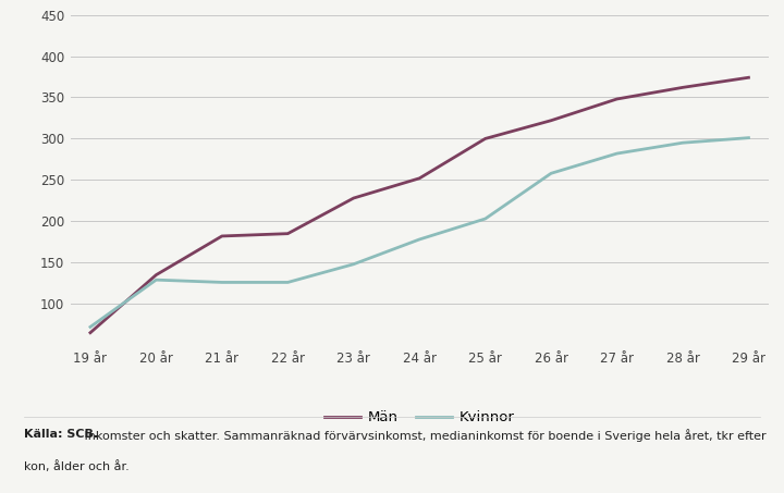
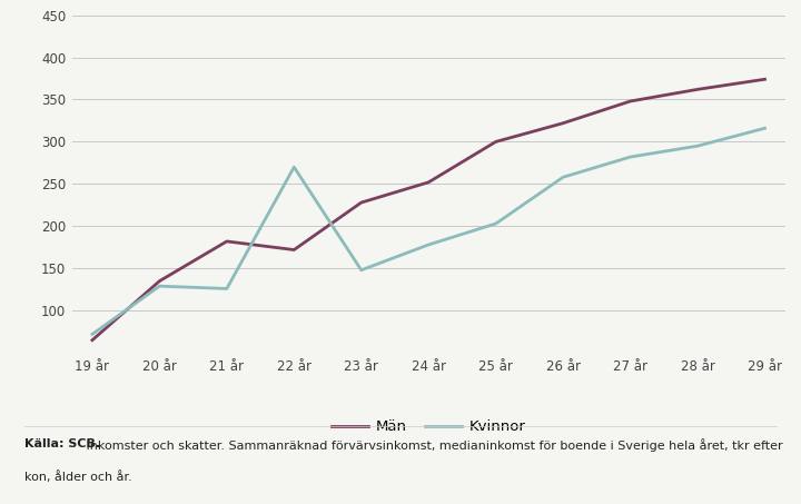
Män/22 år: 185 -> 172
Kvinnor/22 år: 126 -> 270
Kvinnor/29 år: 301 -> 316
